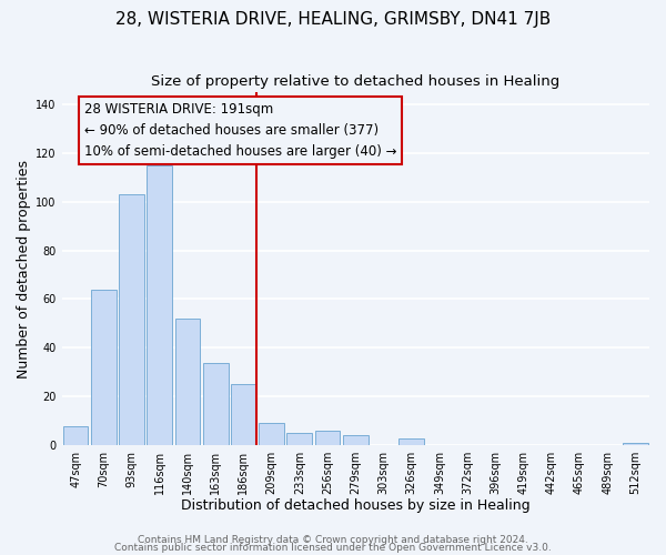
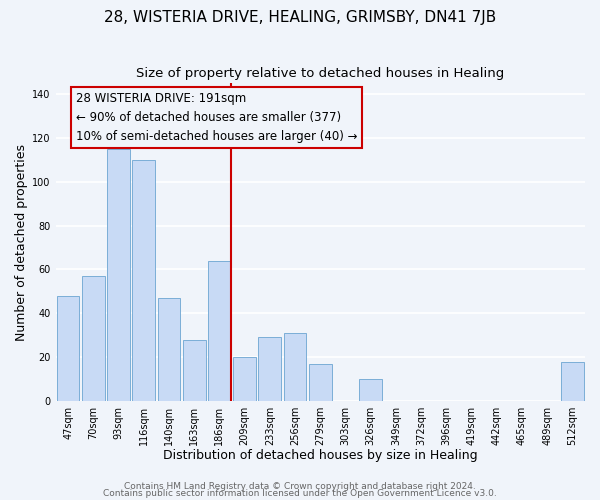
47sqm: 8 -> 48
70sqm: 64 -> 57
93sqm: 103 -> 115
116sqm: 115 -> 110
140sqm: 52 -> 47
163sqm: 34 -> 28
186sqm: 25 -> 64
209sqm: 9 -> 20
233sqm: 5 -> 29
256sqm: 6 -> 31
279sqm: 4 -> 17
326sqm: 3 -> 10
512sqm: 1 -> 18
